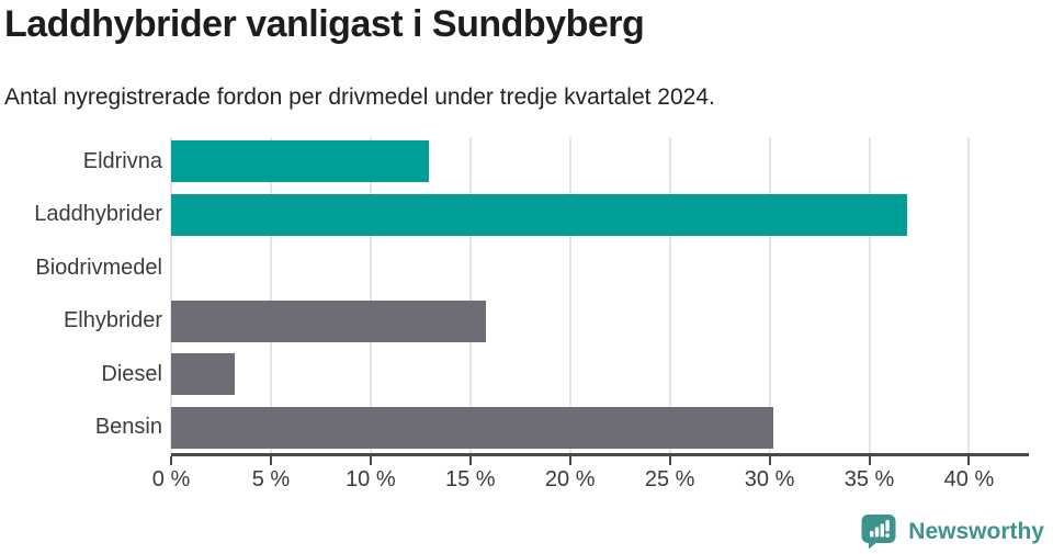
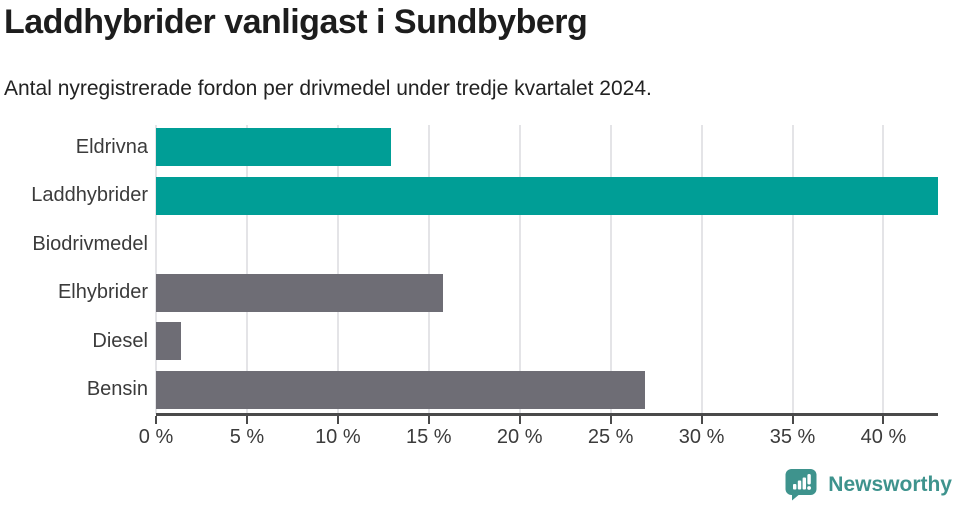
Laddhybrider: 36.9% -> 43.0%
Diesel: 3.2% -> 1.4%
Bensin: 30.2% -> 26.9%
